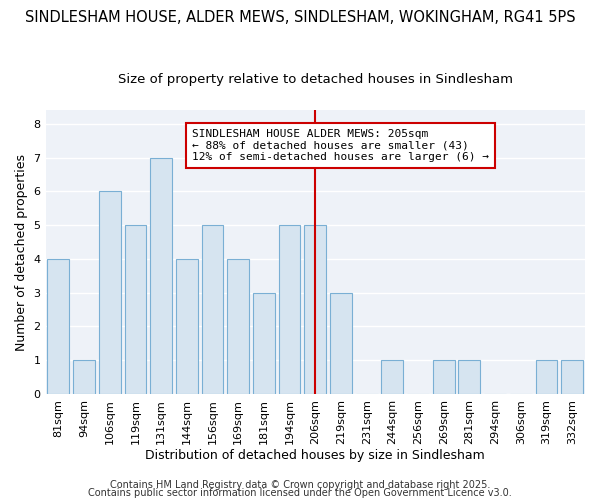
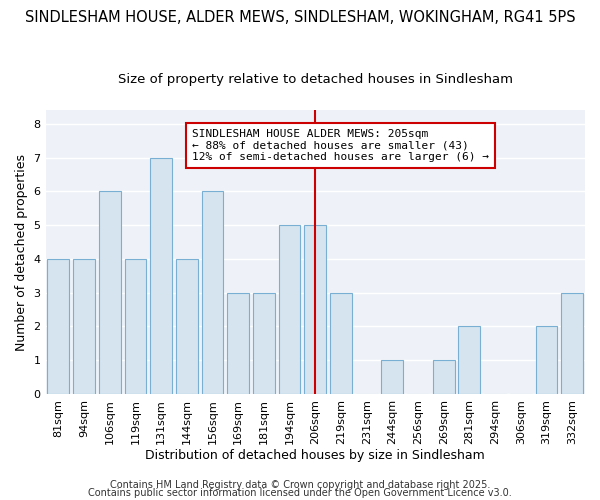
94sqm: 1 -> 4
119sqm: 5 -> 4
156sqm: 5 -> 6
169sqm: 4 -> 3
281sqm: 1 -> 2
319sqm: 1 -> 2
332sqm: 1 -> 3
